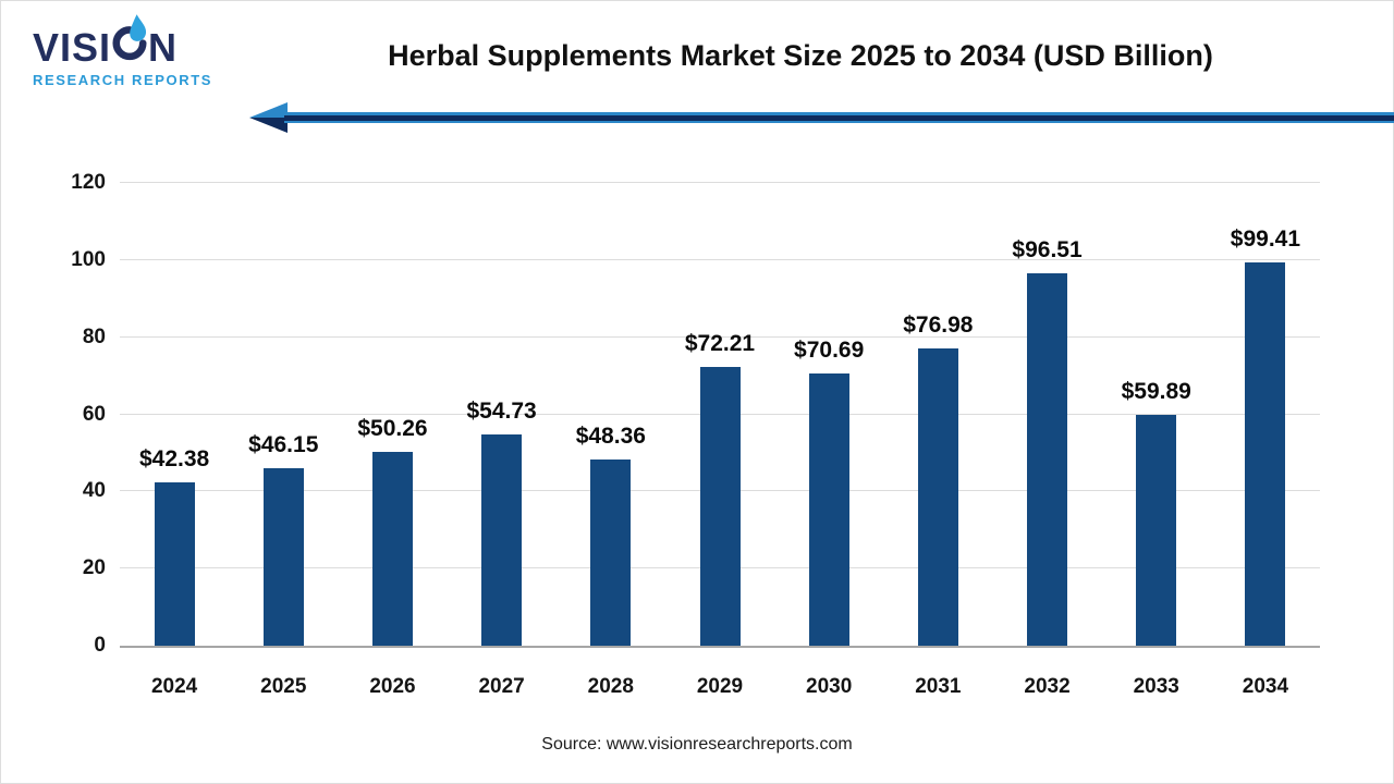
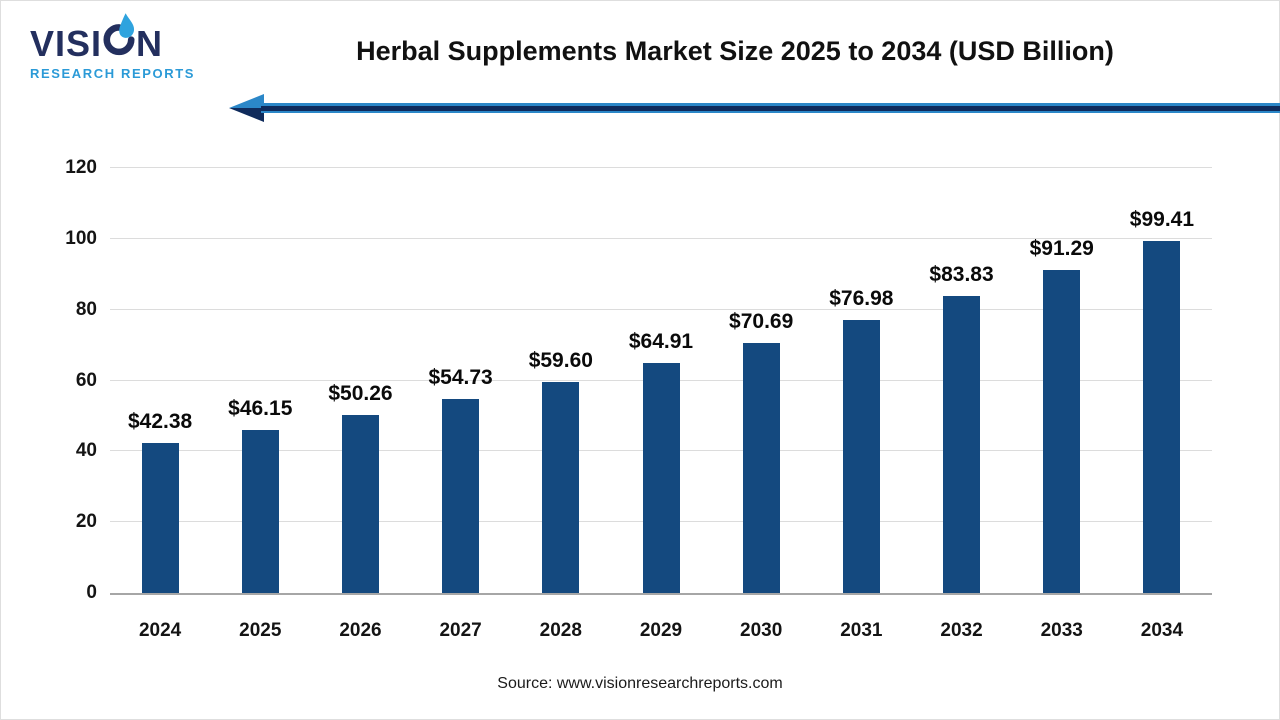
2028: $48.36 -> $59.60
2029: $72.21 -> $64.91
2032: $96.51 -> $83.83
2033: $59.89 -> $91.29
